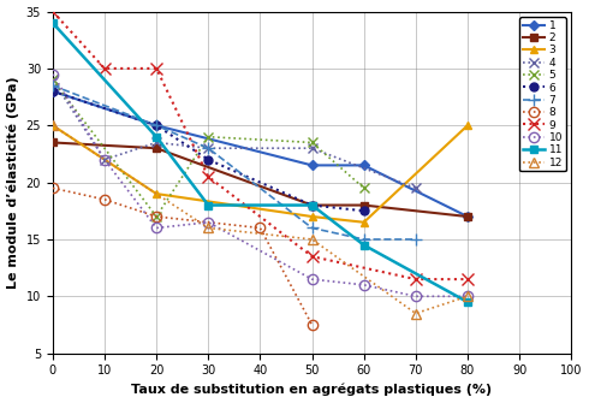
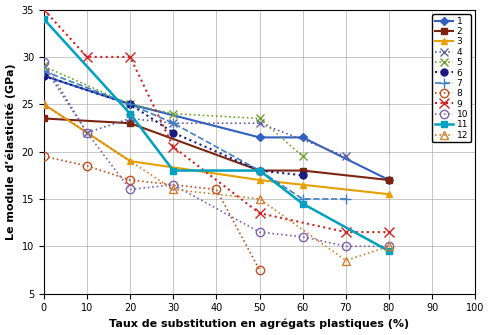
5/20: 17.0 -> 25.0
7/50: 16.0 -> 18.0
3/80: 25.0 -> 15.5
